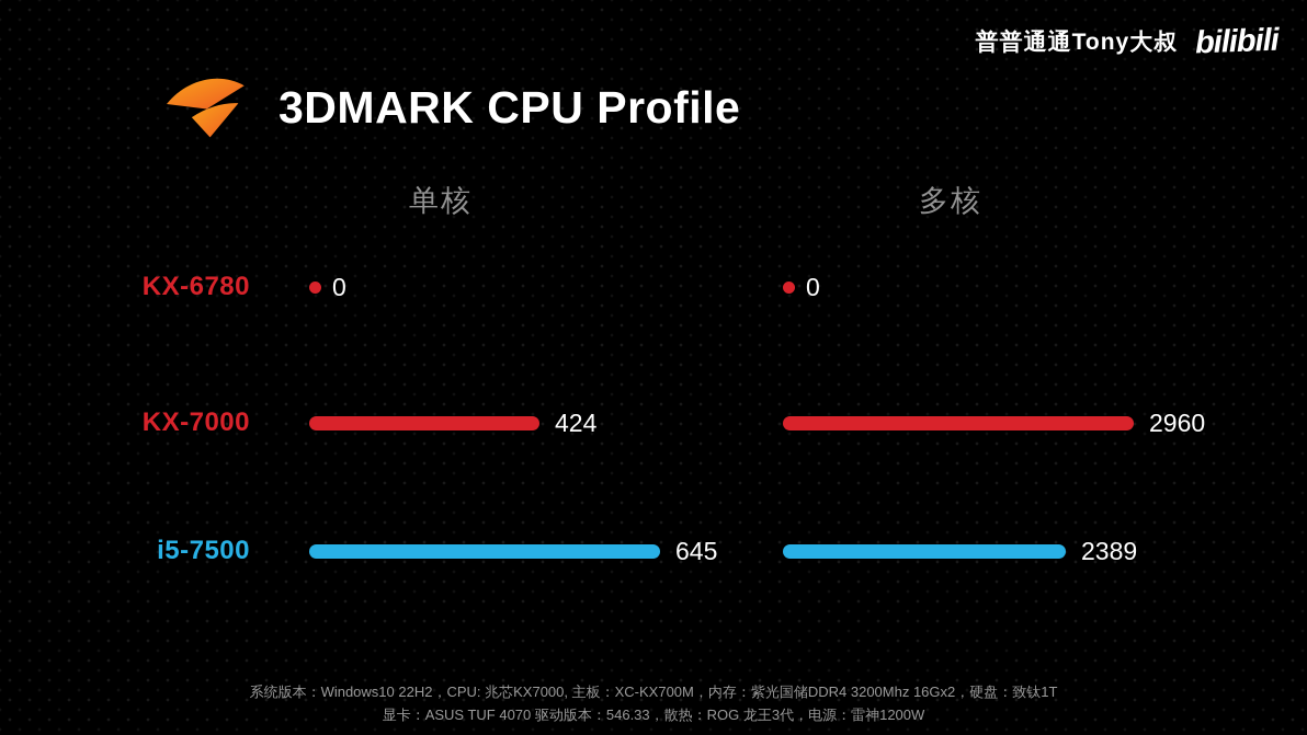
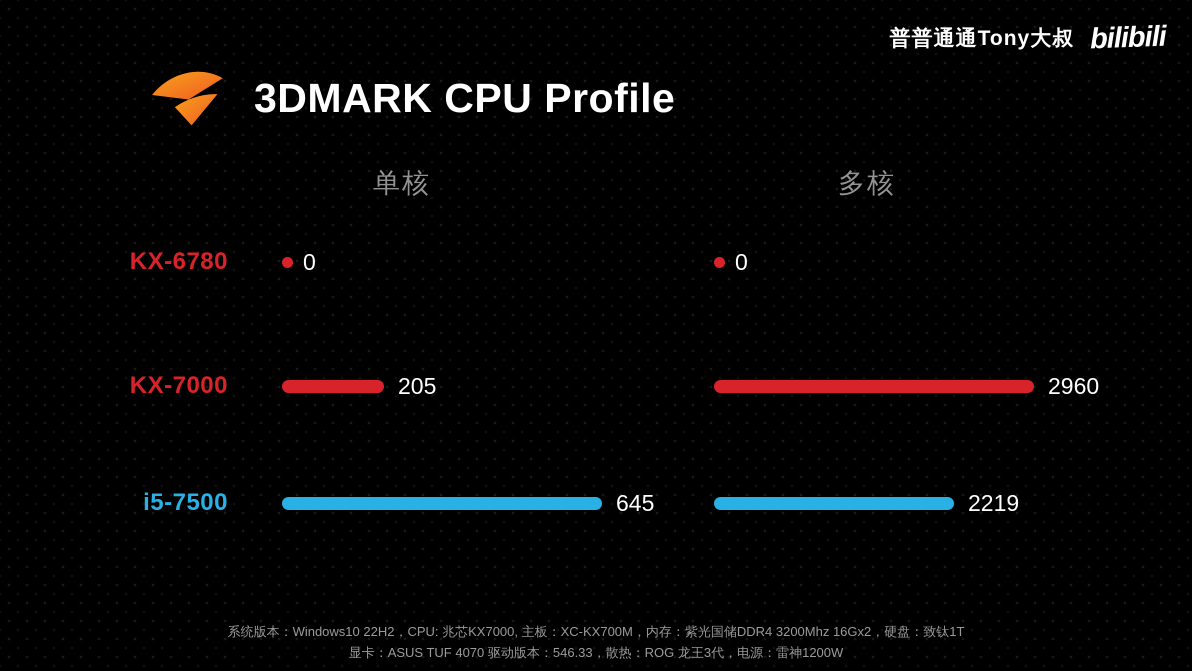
单核/KX-7000: 424 -> 205
多核/i5-7500: 2389 -> 2219
